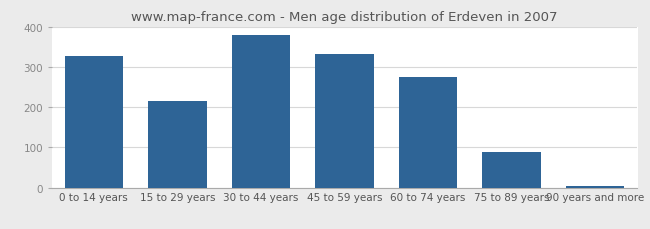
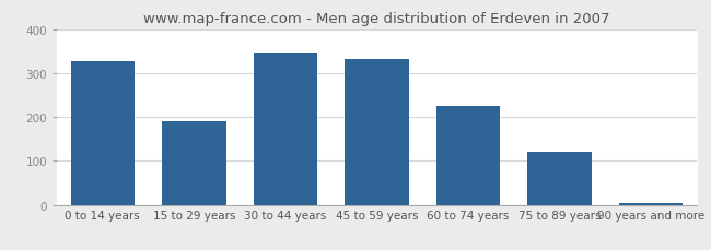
15 to 29 years: 215 -> 190
30 to 44 years: 378 -> 345
60 to 74 years: 275 -> 225
75 to 89 years: 88 -> 120
